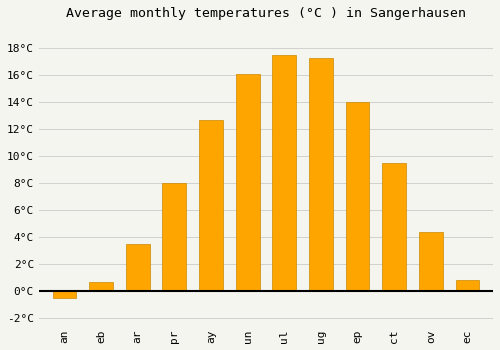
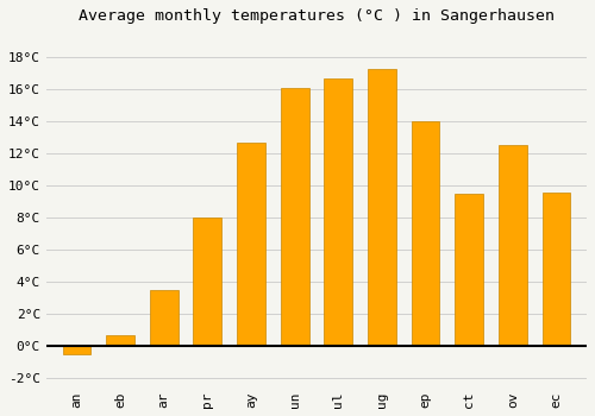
ul: 17.5°C -> 16.7°C
ov: 4.4°C -> 12.5°C
ec: 0.8°C -> 9.6°C
